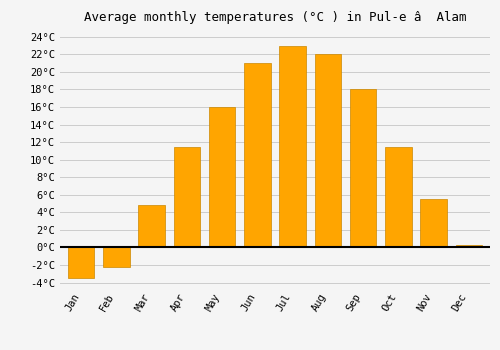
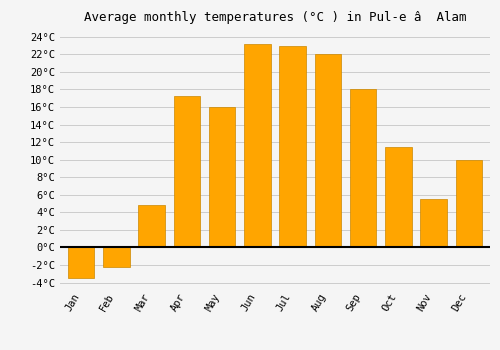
Apr: 11.5°C -> 17.2°C
Jun: 21.0°C -> 23.2°C
Dec: 0.3°C -> 10.0°C
